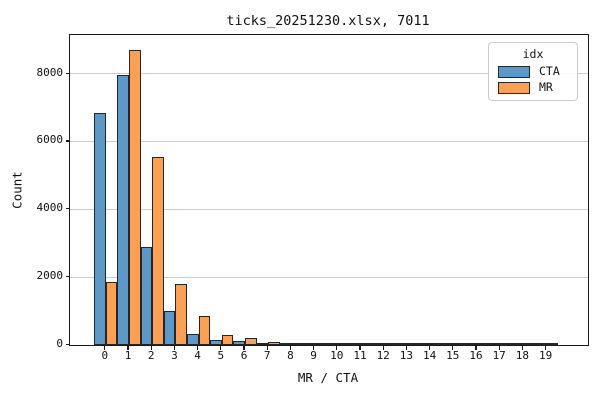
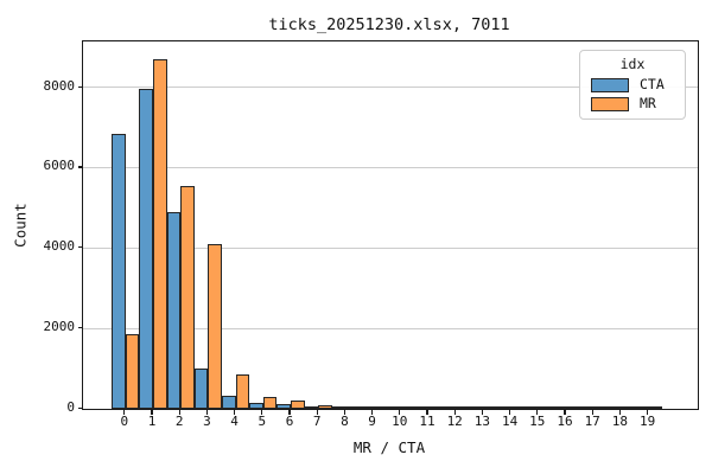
CTA/2: 2900 -> 4900
MR/3: 1800 -> 4100
